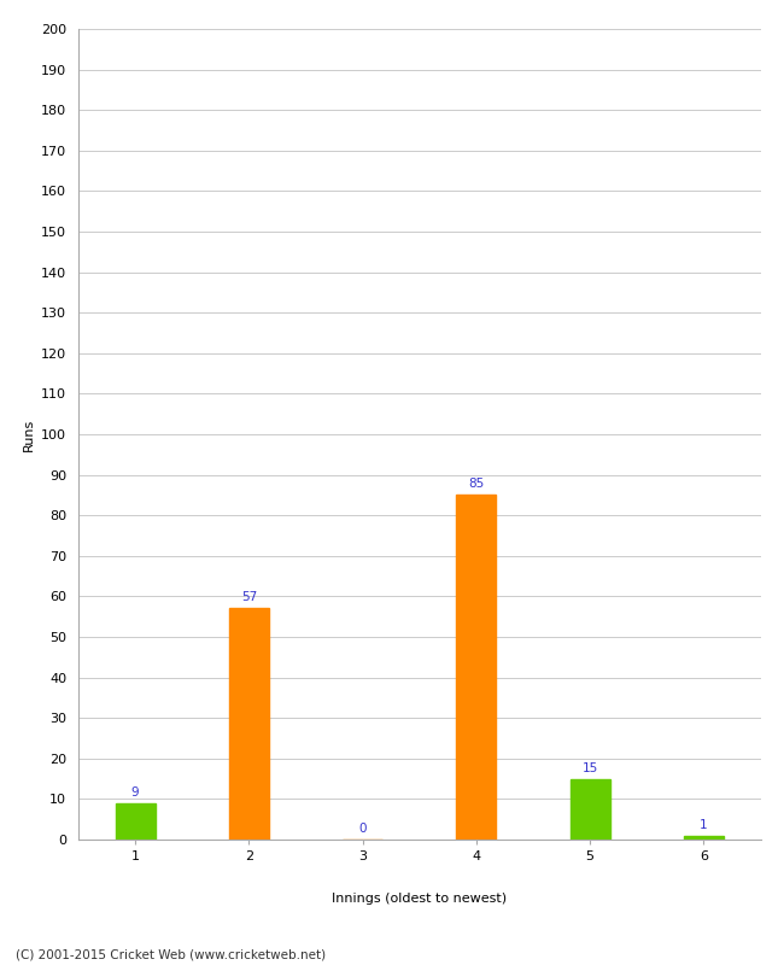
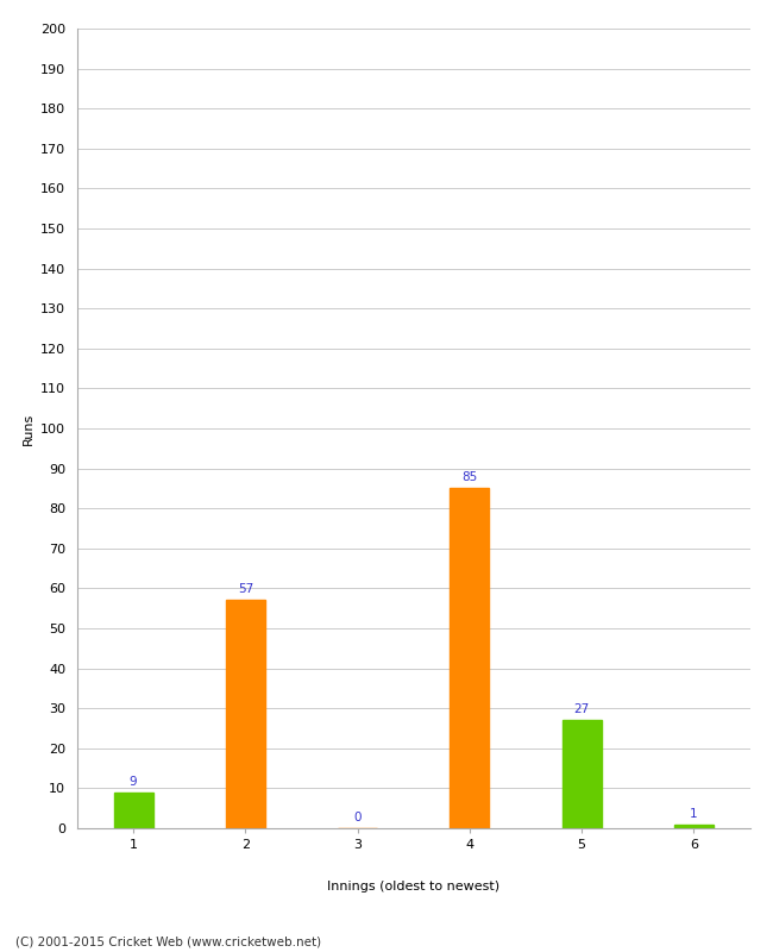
5: 15 -> 27
